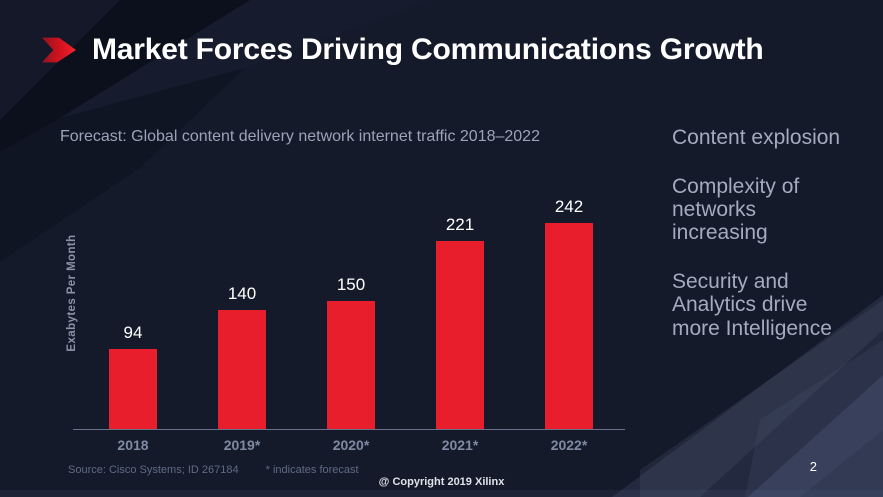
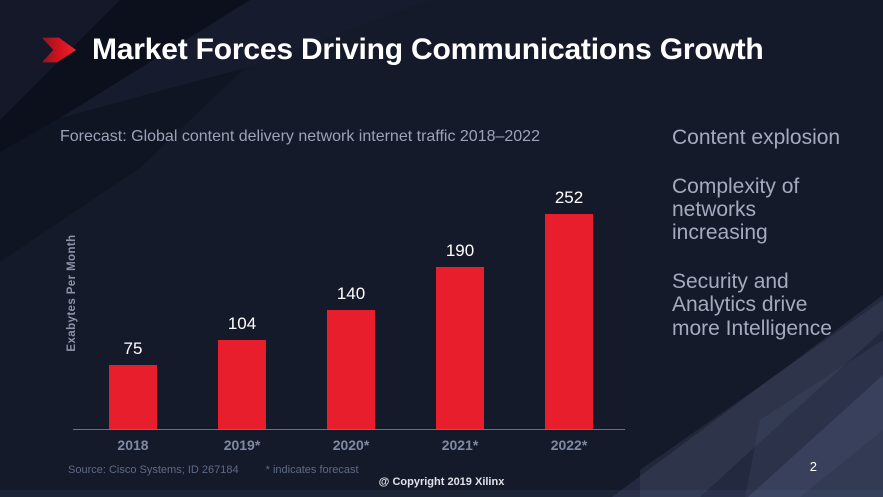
2018: 94 -> 75
2019*: 140 -> 104
2020*: 150 -> 140
2021*: 221 -> 190
2022*: 242 -> 252
